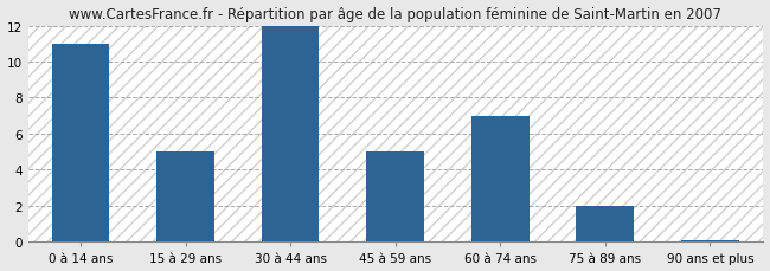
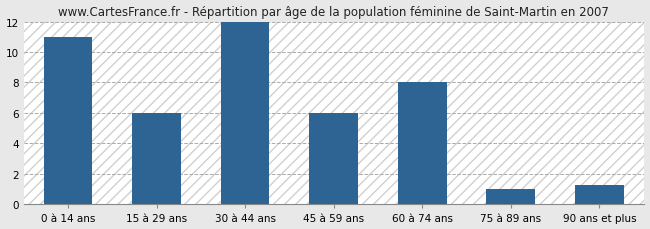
15 à 29 ans: 5.0 -> 6.0
45 à 59 ans: 5.0 -> 6.0
60 à 74 ans: 7.0 -> 8.0
75 à 89 ans: 2.0 -> 1.0
90 ans et plus: 0.1 -> 1.3
